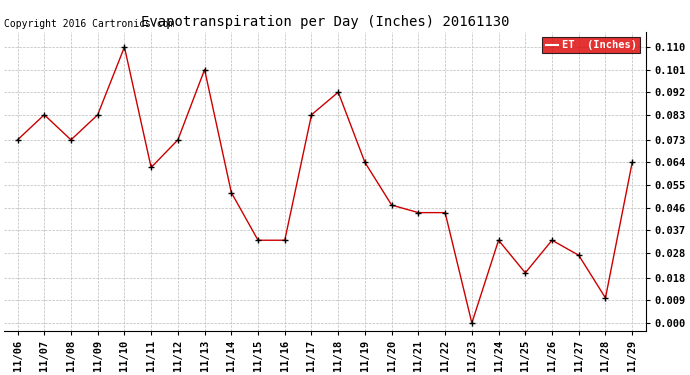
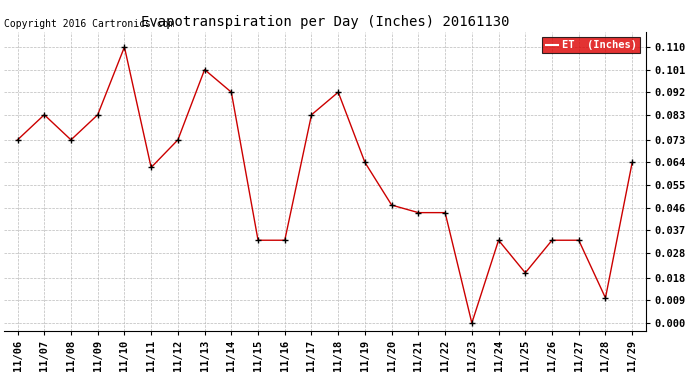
11/14: 0.052 -> 0.092
11/27: 0.027 -> 0.033
